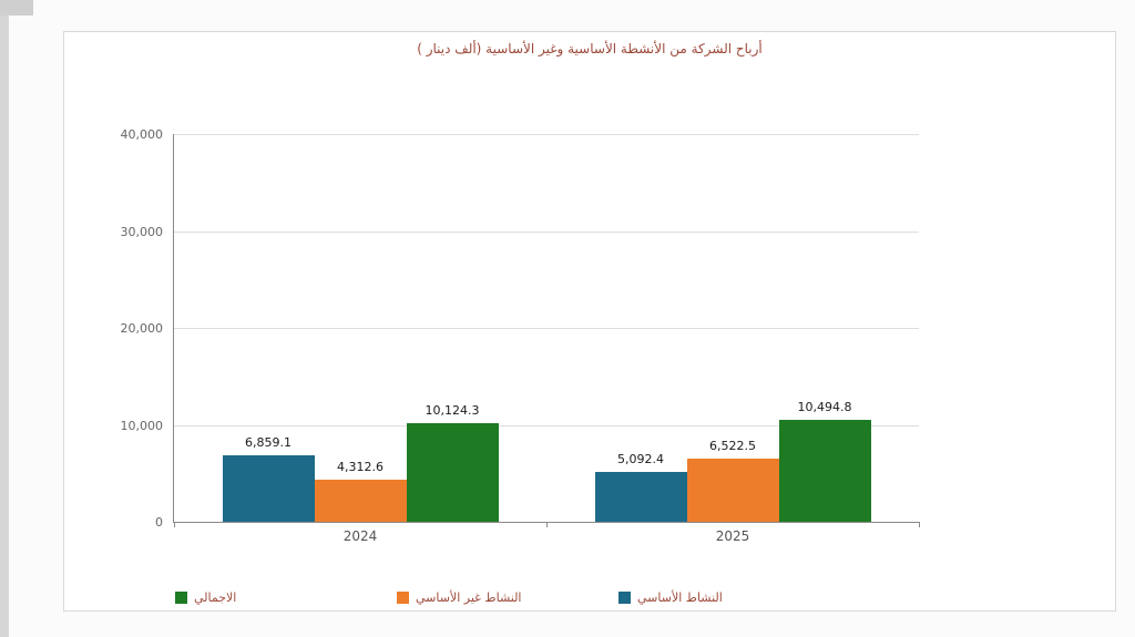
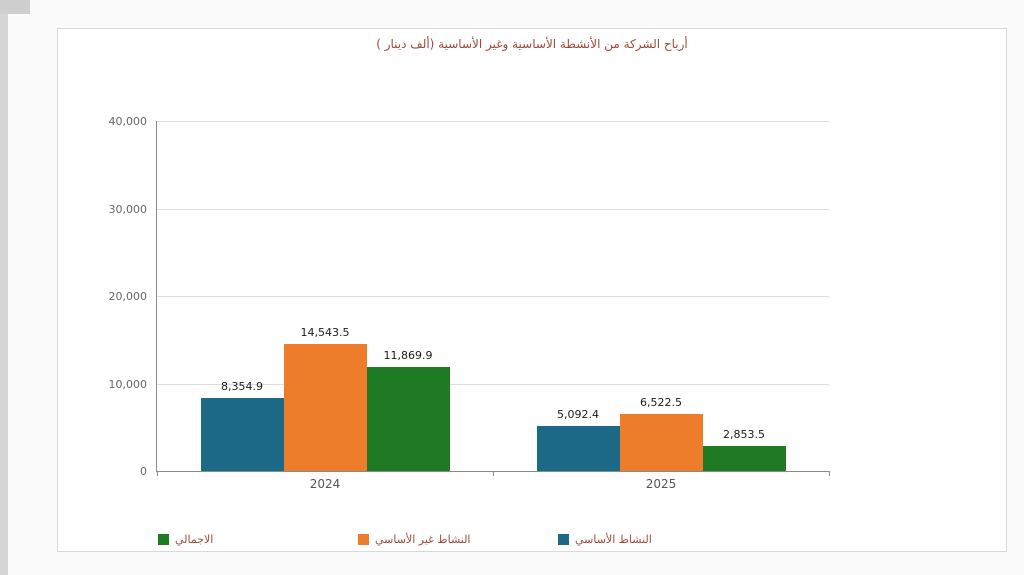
النشاط الأساسي/2024: 6,859.1 -> 8,354.9
النشاط غير الأساسي/2024: 4,312.6 -> 14,543.5
الاجمالي/2024: 10,124.3 -> 11,869.9
الاجمالي/2025: 10,494.8 -> 2,853.5
